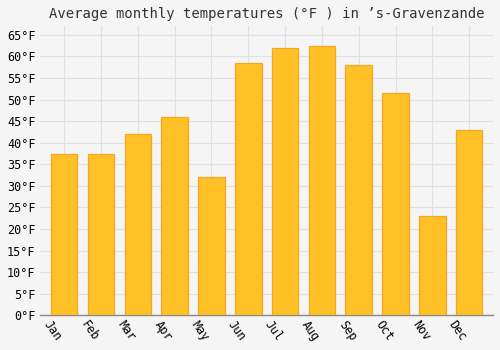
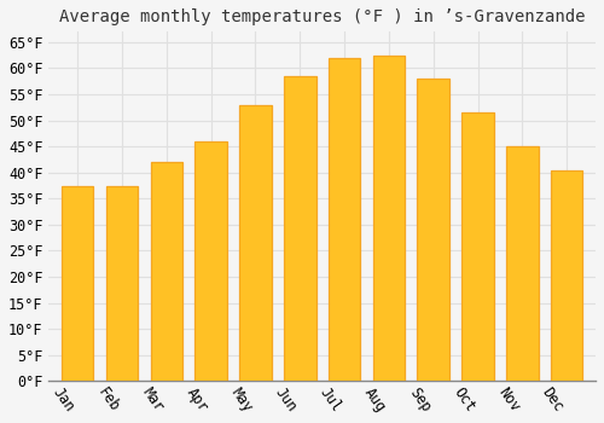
May: 32.0°F -> 53.0°F
Nov: 23.0°F -> 45.0°F
Dec: 43.0°F -> 40.5°F
